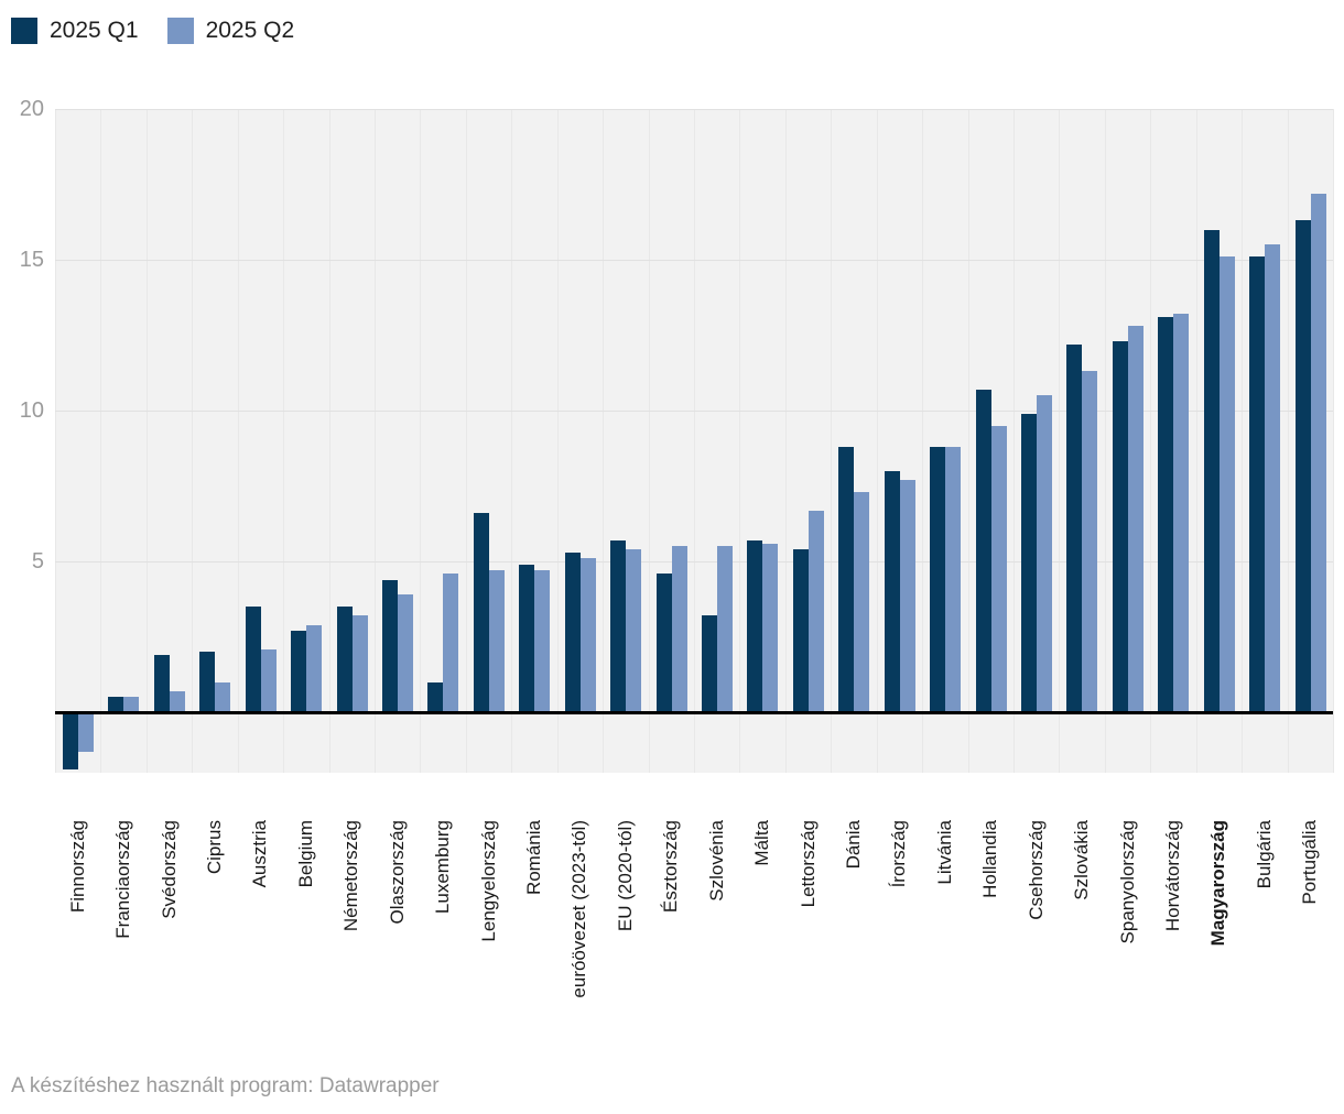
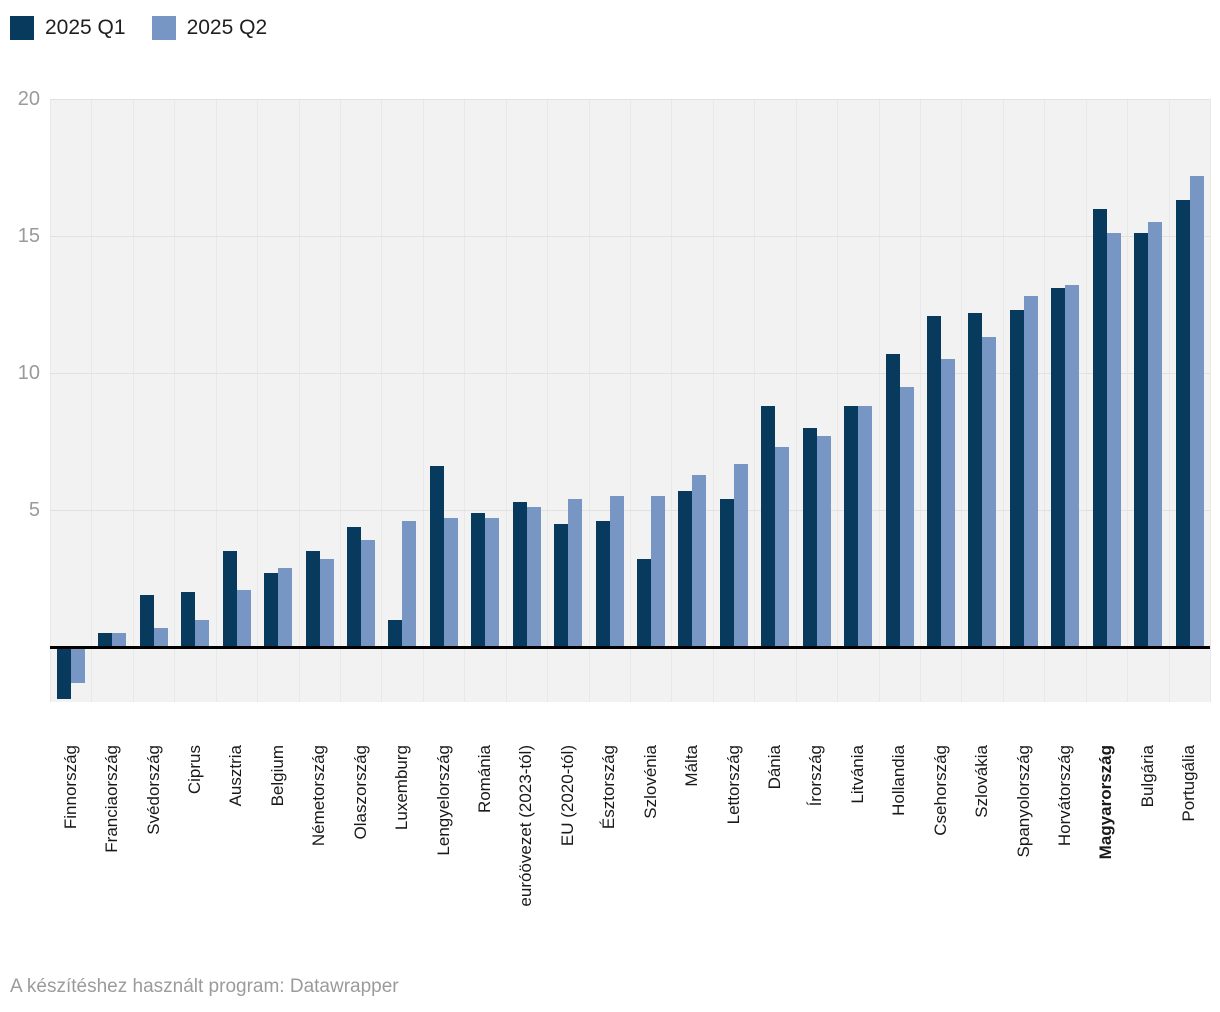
2025 Q1/EU (2020-tól): 5.7 -> 4.5
2025 Q2/Málta: 5.6 -> 6.3
2025 Q1/Csehország: 9.9 -> 12.1
